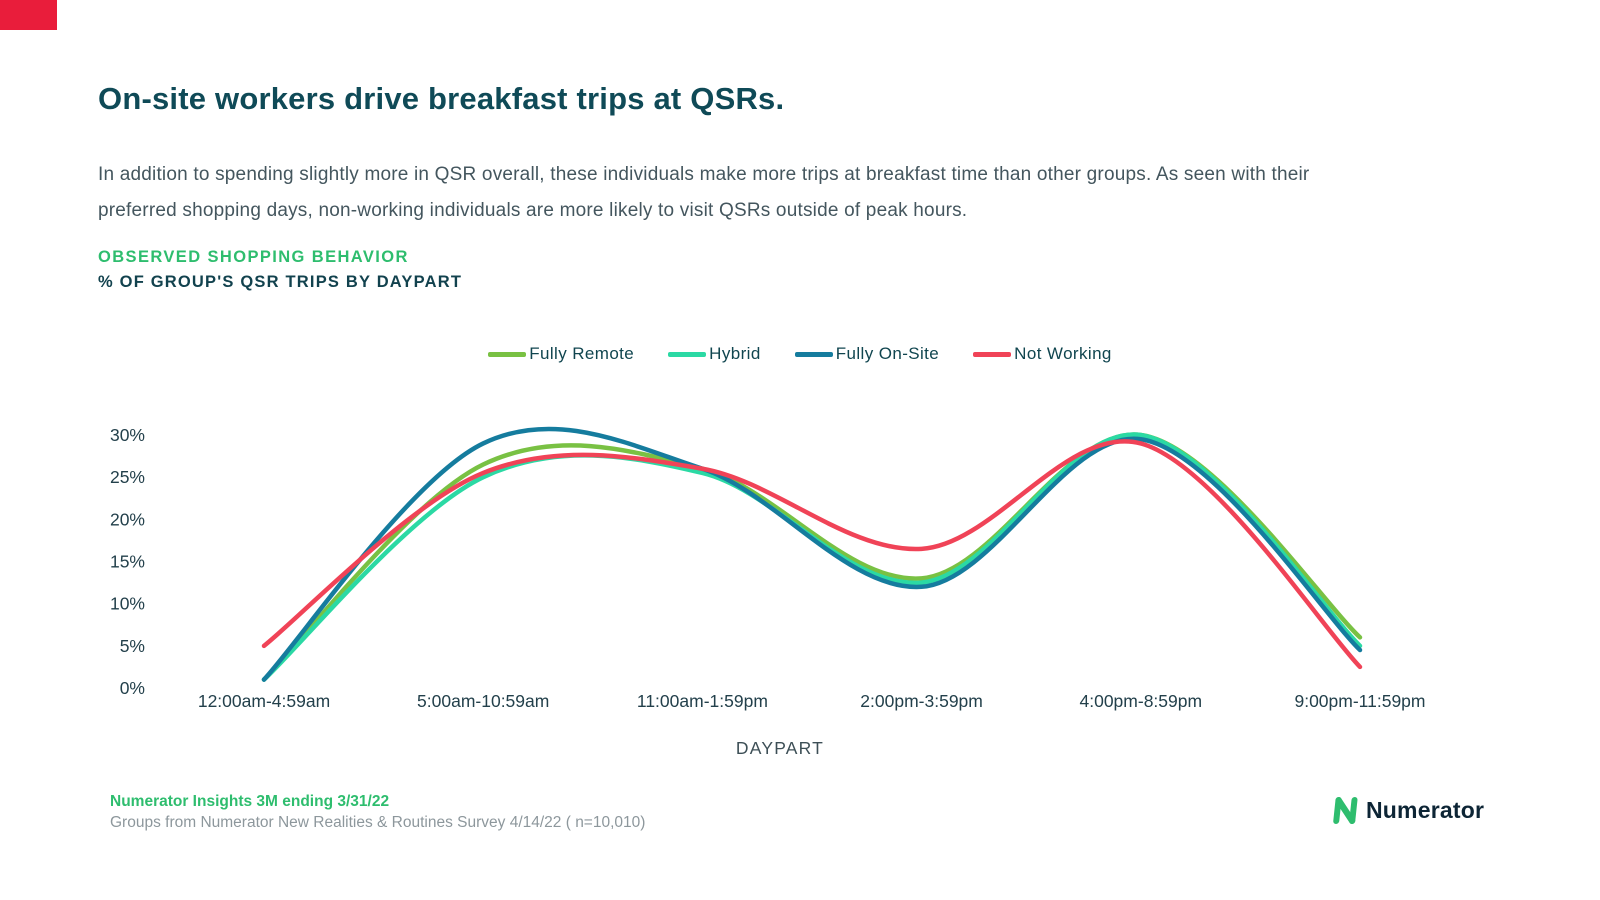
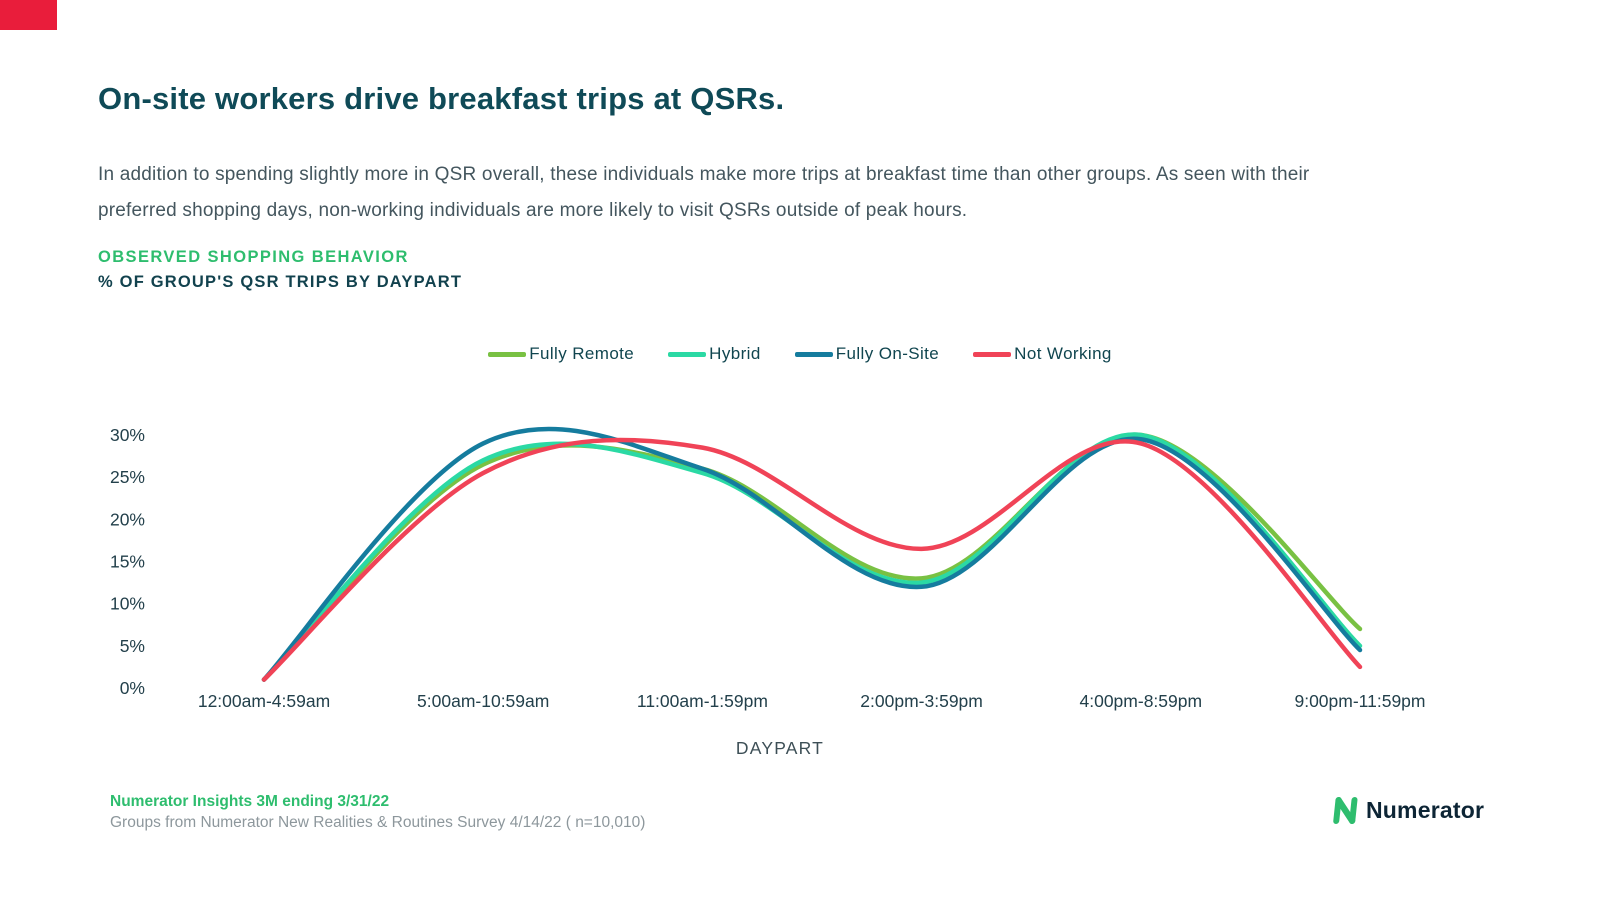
Not Working/12:00am-4:59am: 5% -> 1%
Hybrid/5:00am-10:59am: 25% -> 27%
Not Working/11:00am-1:59pm: 26% -> 28%
Fully Remote/9:00pm-11:59pm: 6% -> 7%
